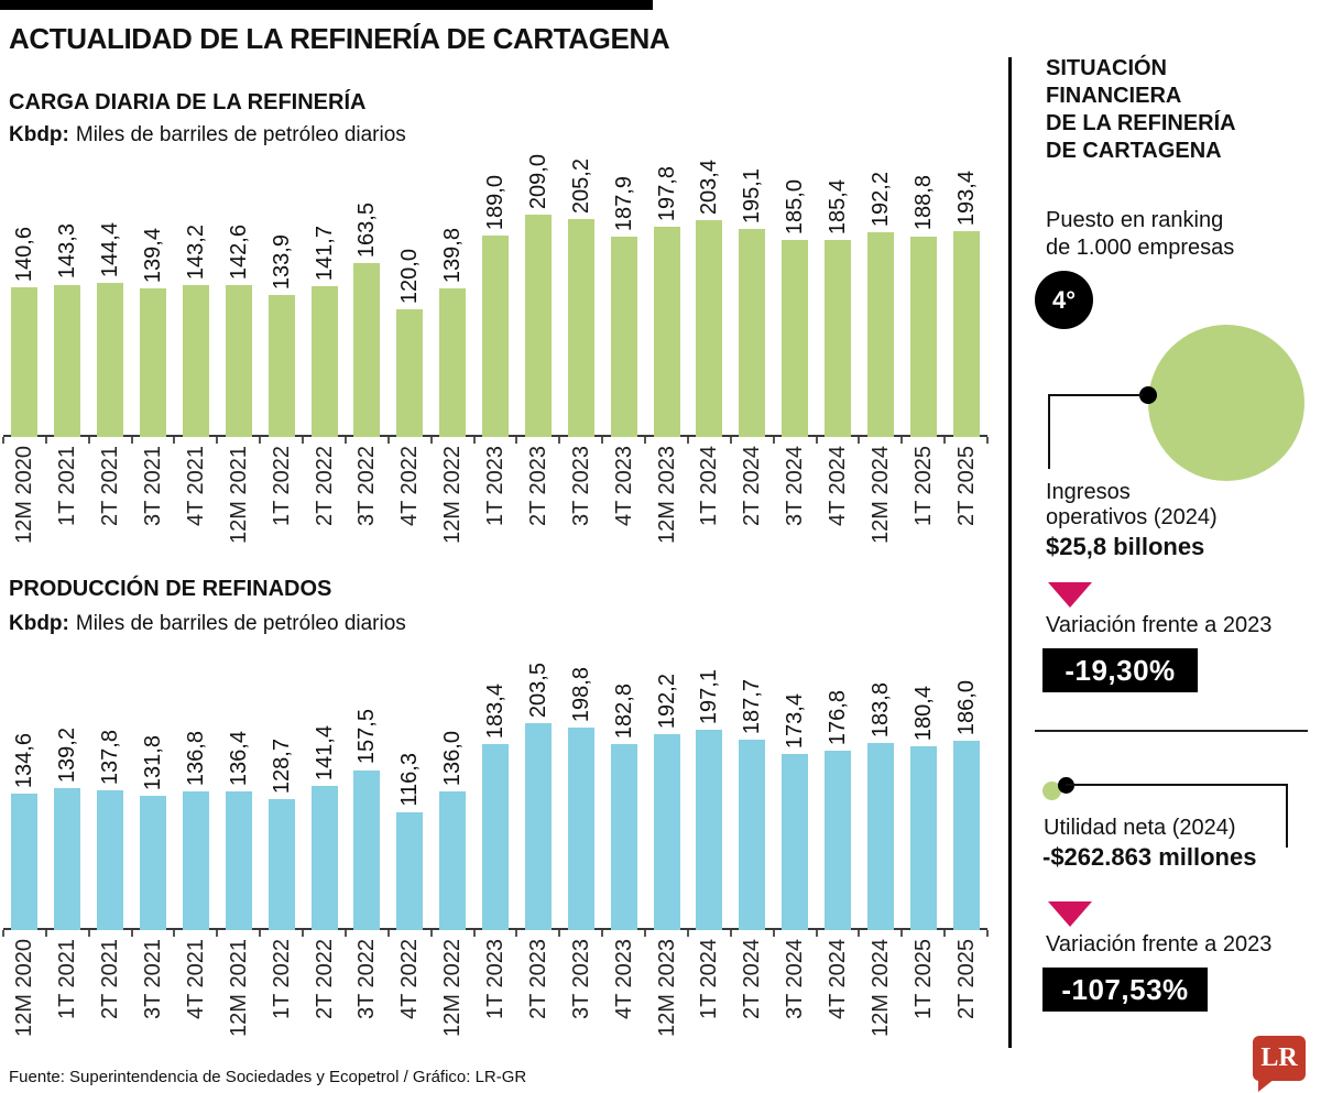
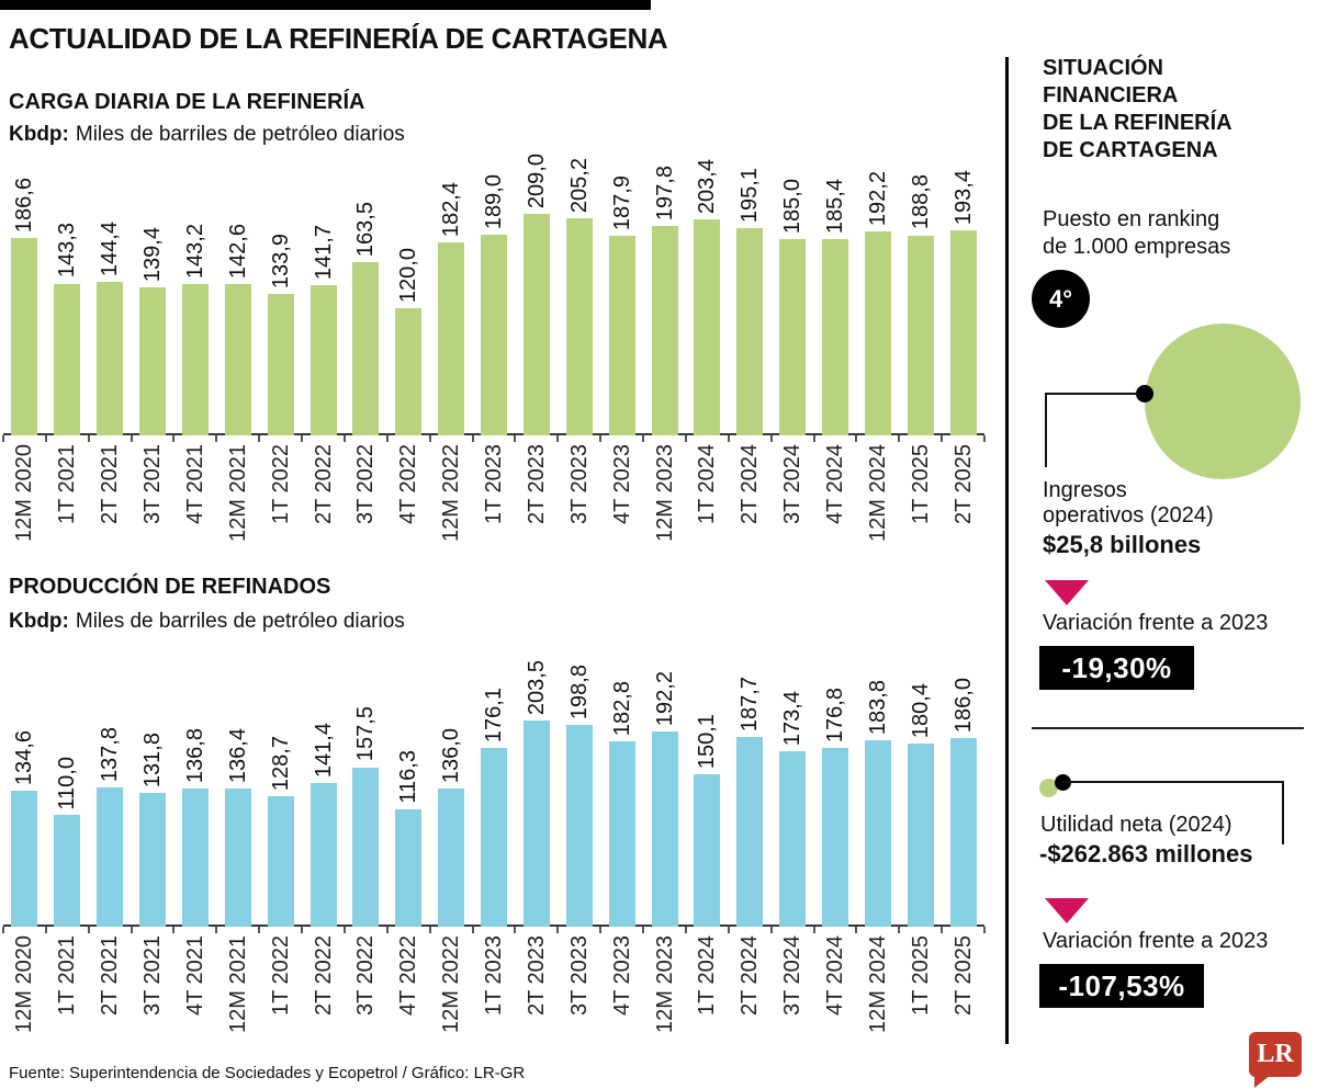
CARGA DIARIA DE LA REFINERÍA/12M 2020: 140,6 -> 186,6
CARGA DIARIA DE LA REFINERÍA/12M 2022: 139,8 -> 182,4
PRODUCCIÓN DE REFINADOS/1T 2021: 139,2 -> 110,0
PRODUCCIÓN DE REFINADOS/1T 2023: 183,4 -> 176,1
PRODUCCIÓN DE REFINADOS/1T 2024: 197,1 -> 150,1
